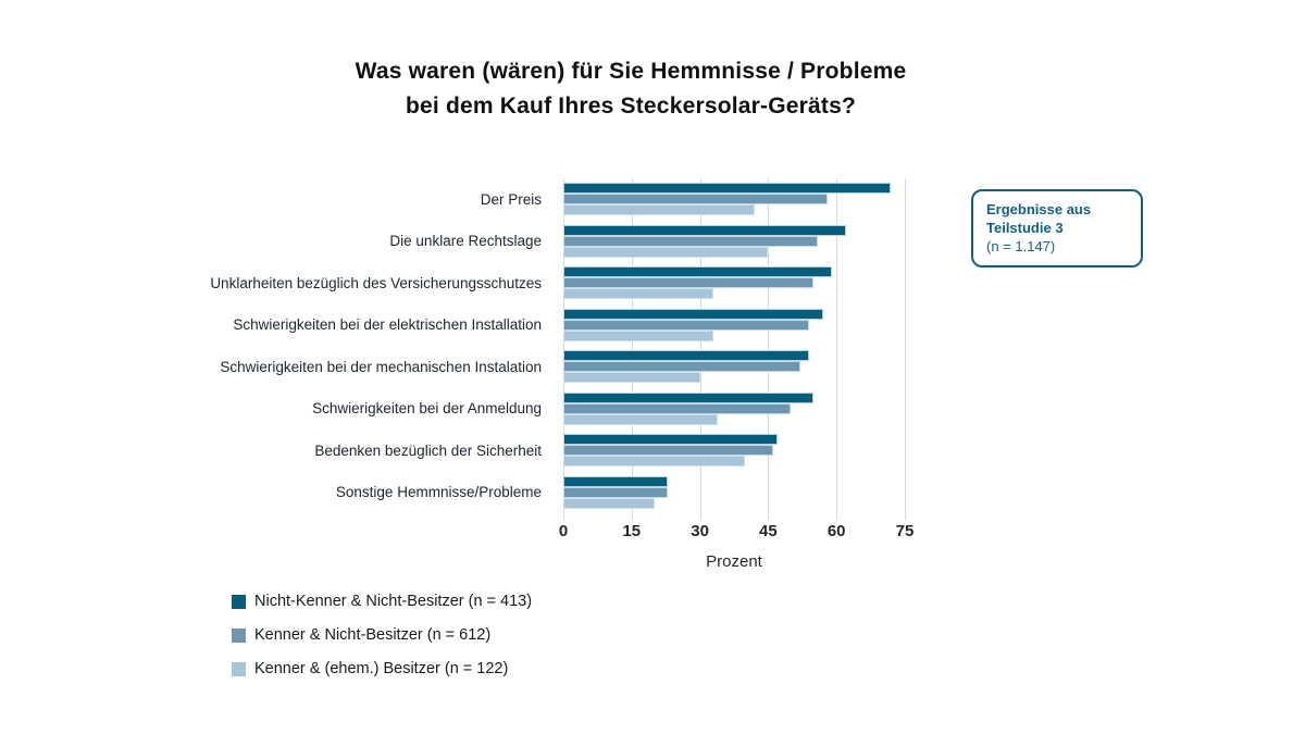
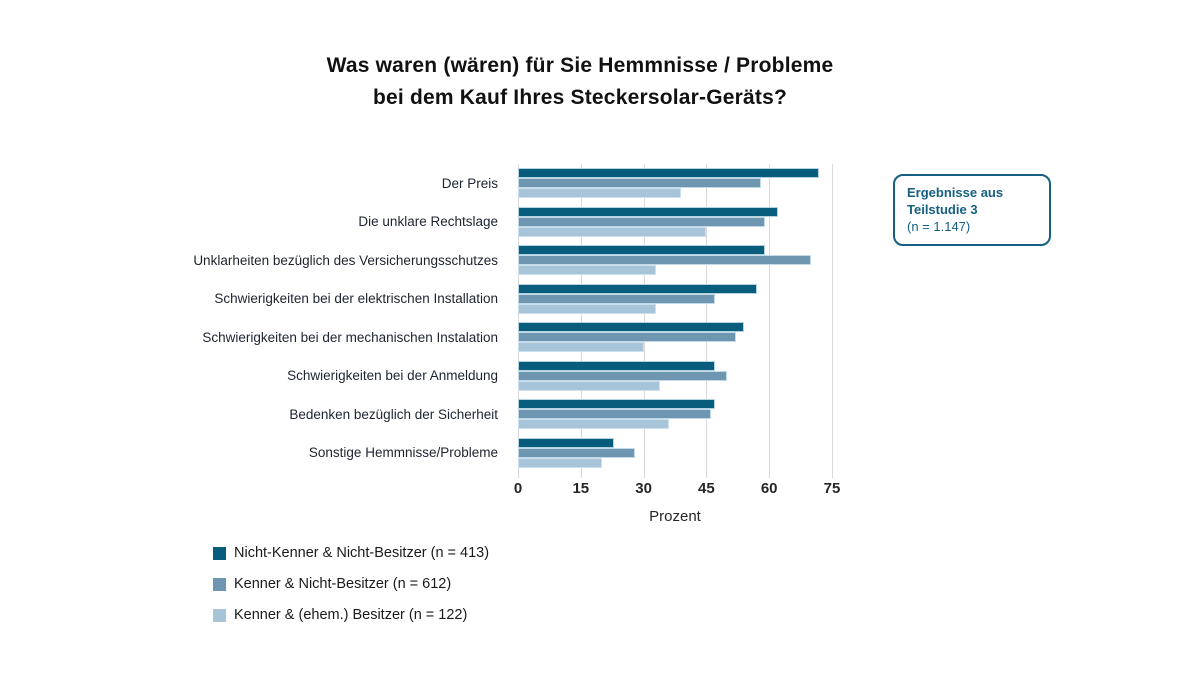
Kenner & (ehem.) Besitzer (n = 122)/Der Preis: 42 -> 39
Kenner & Nicht-Besitzer (n = 612)/Die unklare Rechtslage: 56 -> 59
Kenner & Nicht-Besitzer (n = 612)/Unklarheiten bezüglich des Versicherungsschutzes: 55 -> 70
Kenner & Nicht-Besitzer (n = 612)/Schwierigkeiten bei der elektrischen Installation: 54 -> 47
Nicht-Kenner & Nicht-Besitzer (n = 413)/Schwierigkeiten bei der Anmeldung: 55 -> 47
Kenner & (ehem.) Besitzer (n = 122)/Bedenken bezüglich der Sicherheit: 40 -> 36
Kenner & Nicht-Besitzer (n = 612)/Sonstige Hemmnisse/Probleme: 23 -> 28
